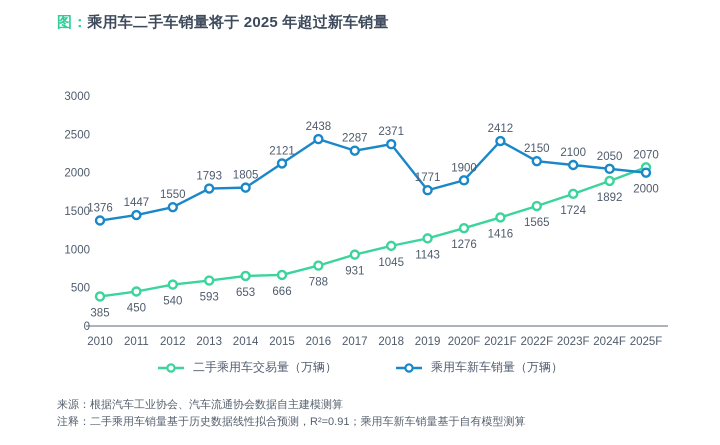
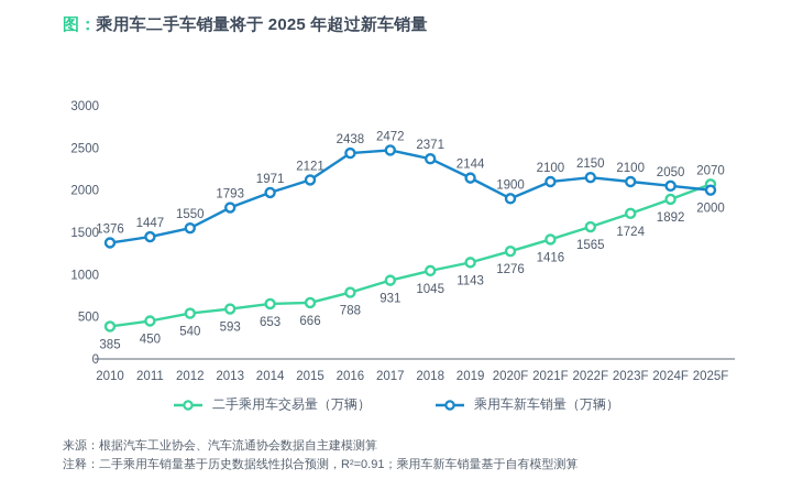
乘用车新车销量（万辆）/2014: 1805 -> 1971
乘用车新车销量（万辆）/2017: 2287 -> 2472
乘用车新车销量（万辆）/2019: 1771 -> 2144
乘用车新车销量（万辆）/2021F: 2412 -> 2100
